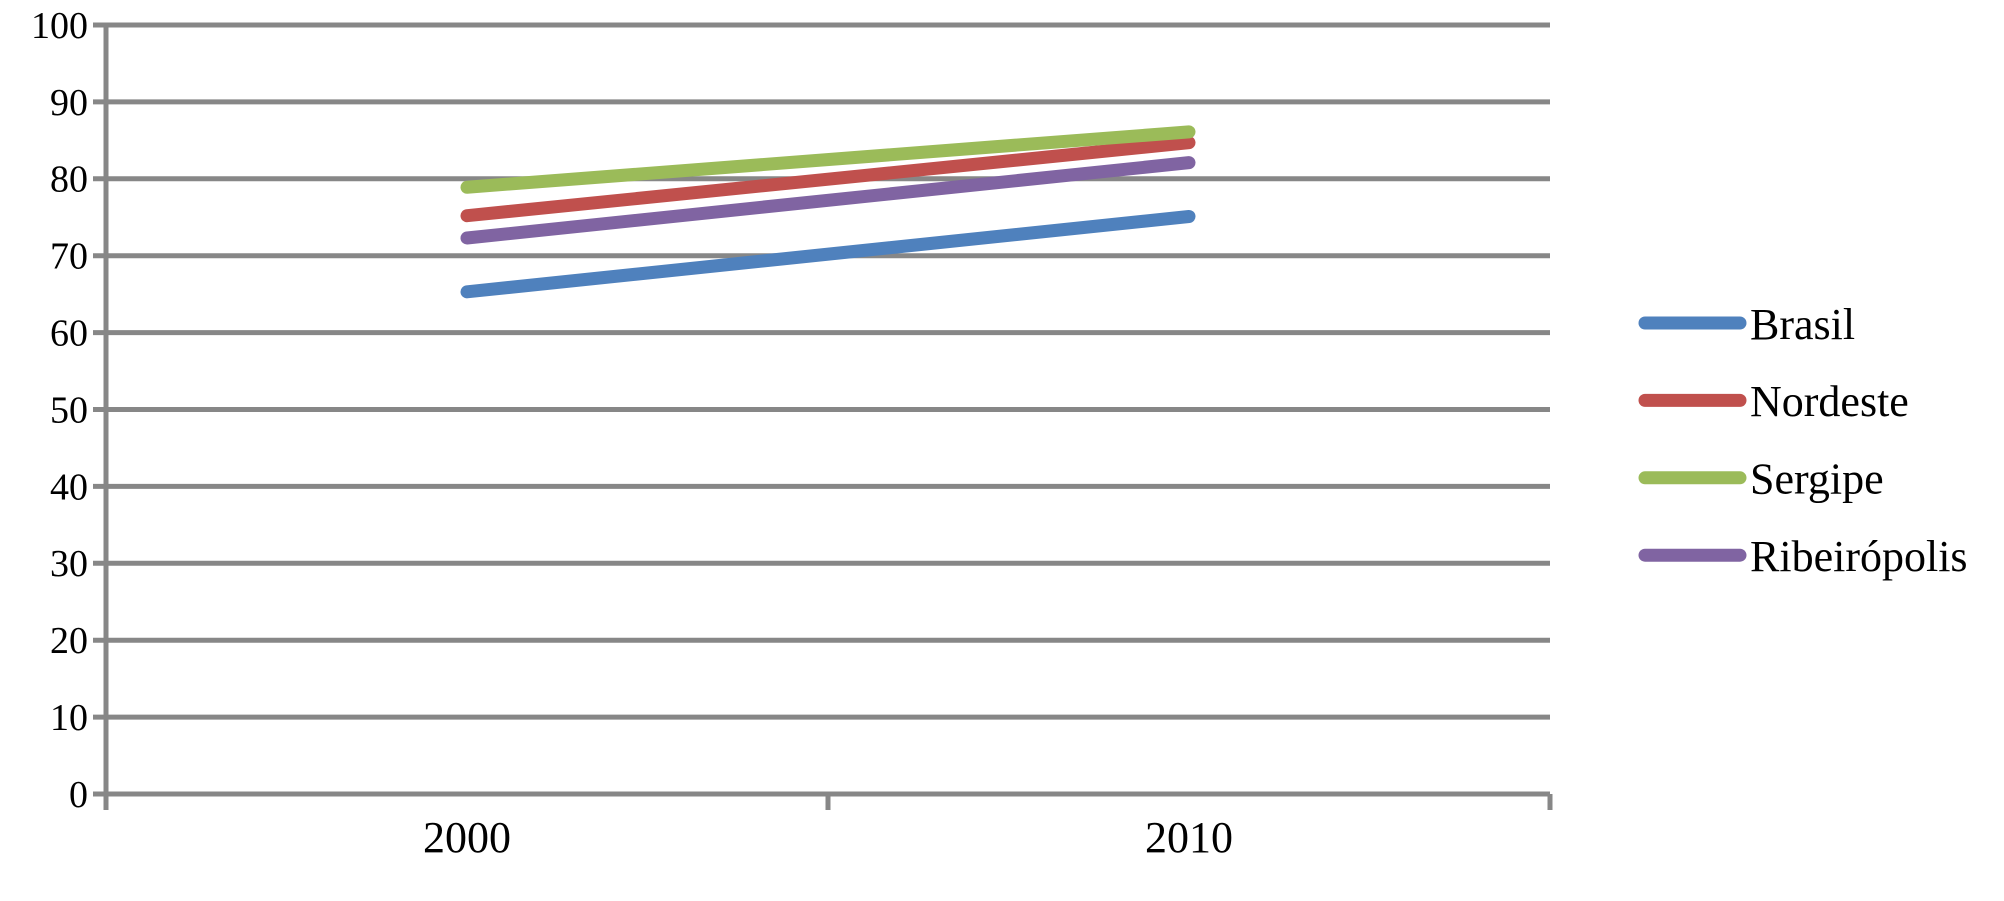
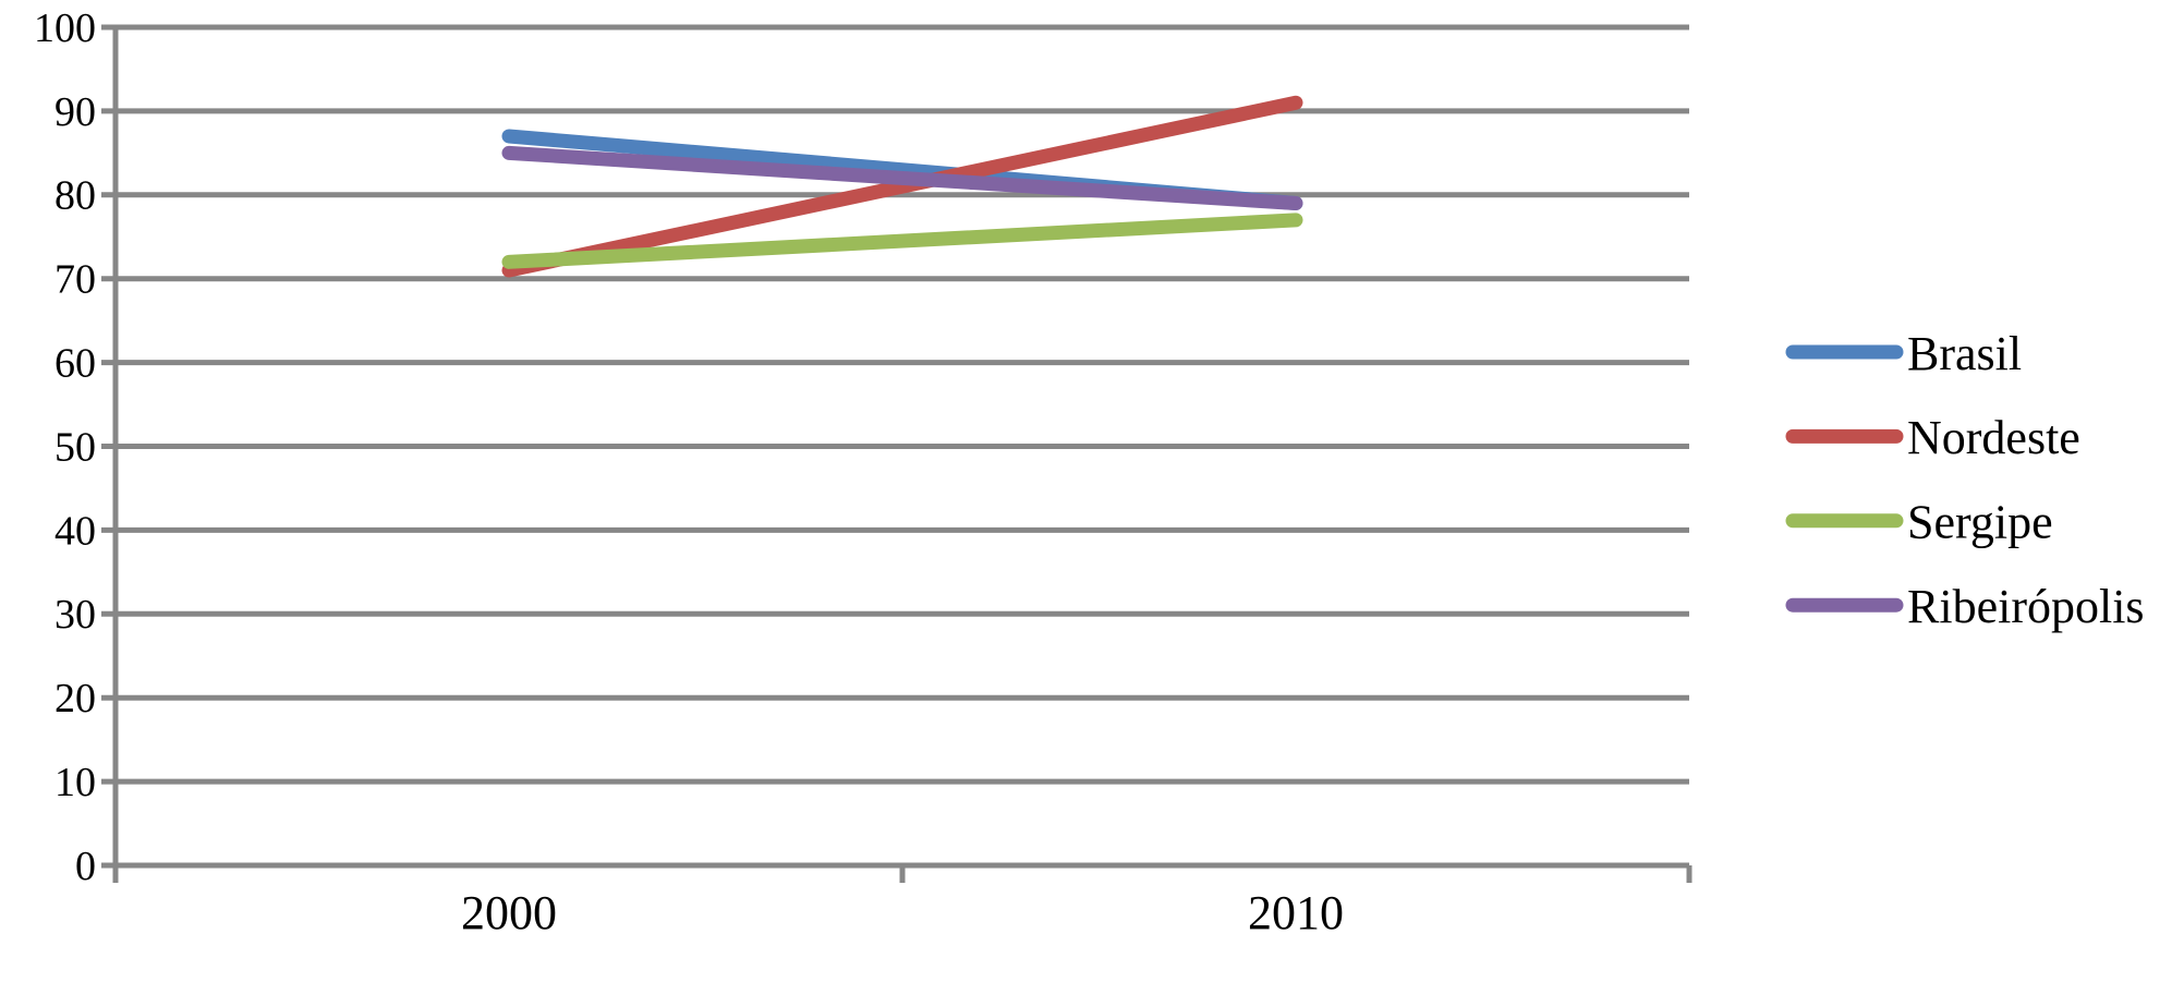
Brasil/2000: 65 -> 87
Nordeste/2000: 75 -> 71
Sergipe/2000: 79 -> 72
Ribeirópolis/2000: 72 -> 85
Brasil/2010: 75 -> 79
Nordeste/2010: 85 -> 91
Sergipe/2010: 86 -> 77
Ribeirópolis/2010: 82 -> 79
